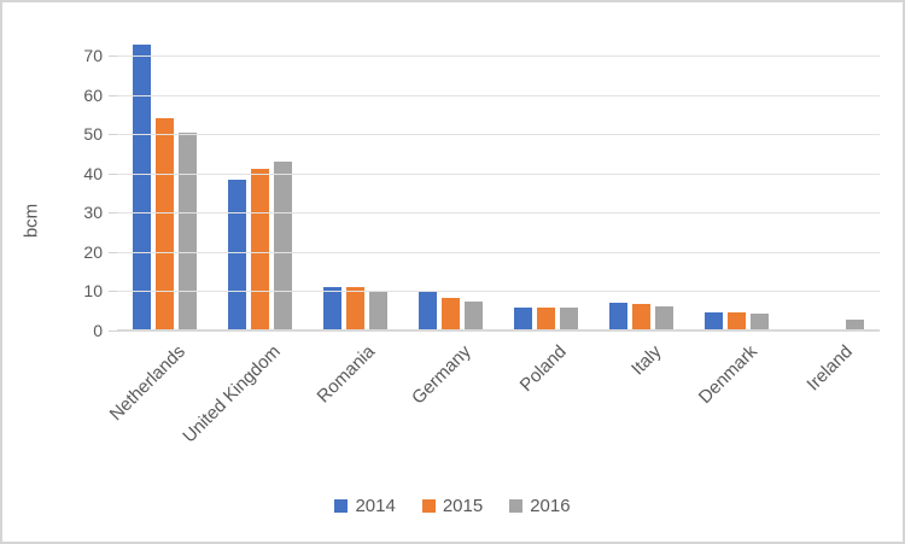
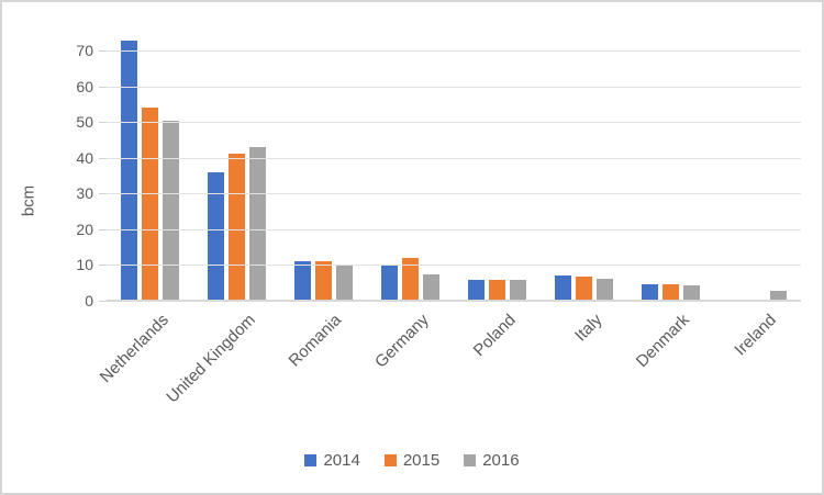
2014/United Kingdom: 38 -> 36
2015/Germany: 8 -> 12
